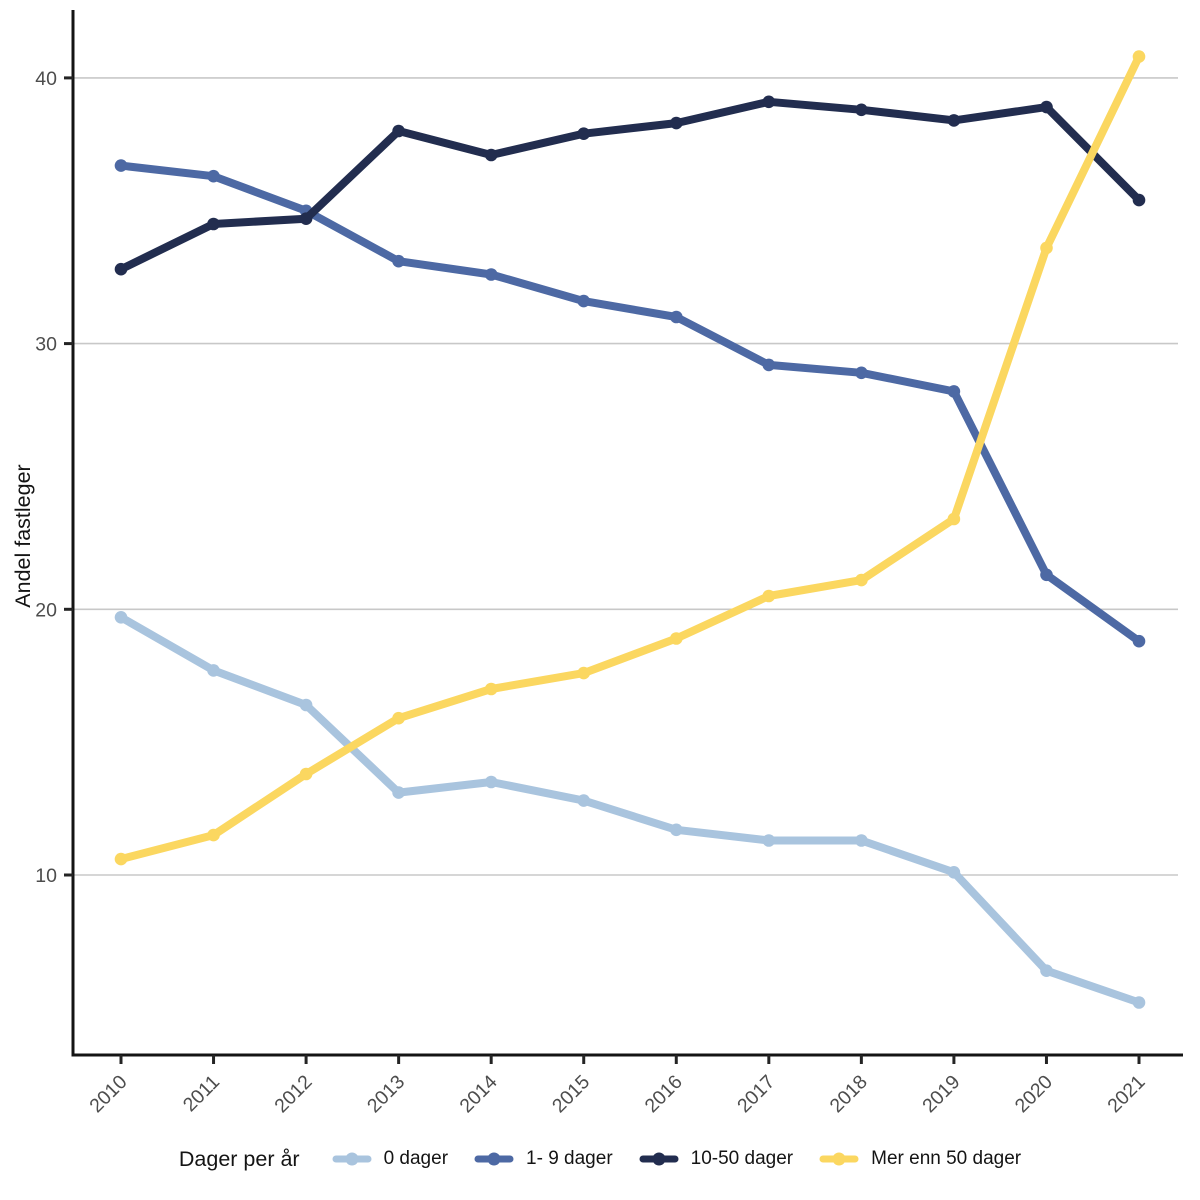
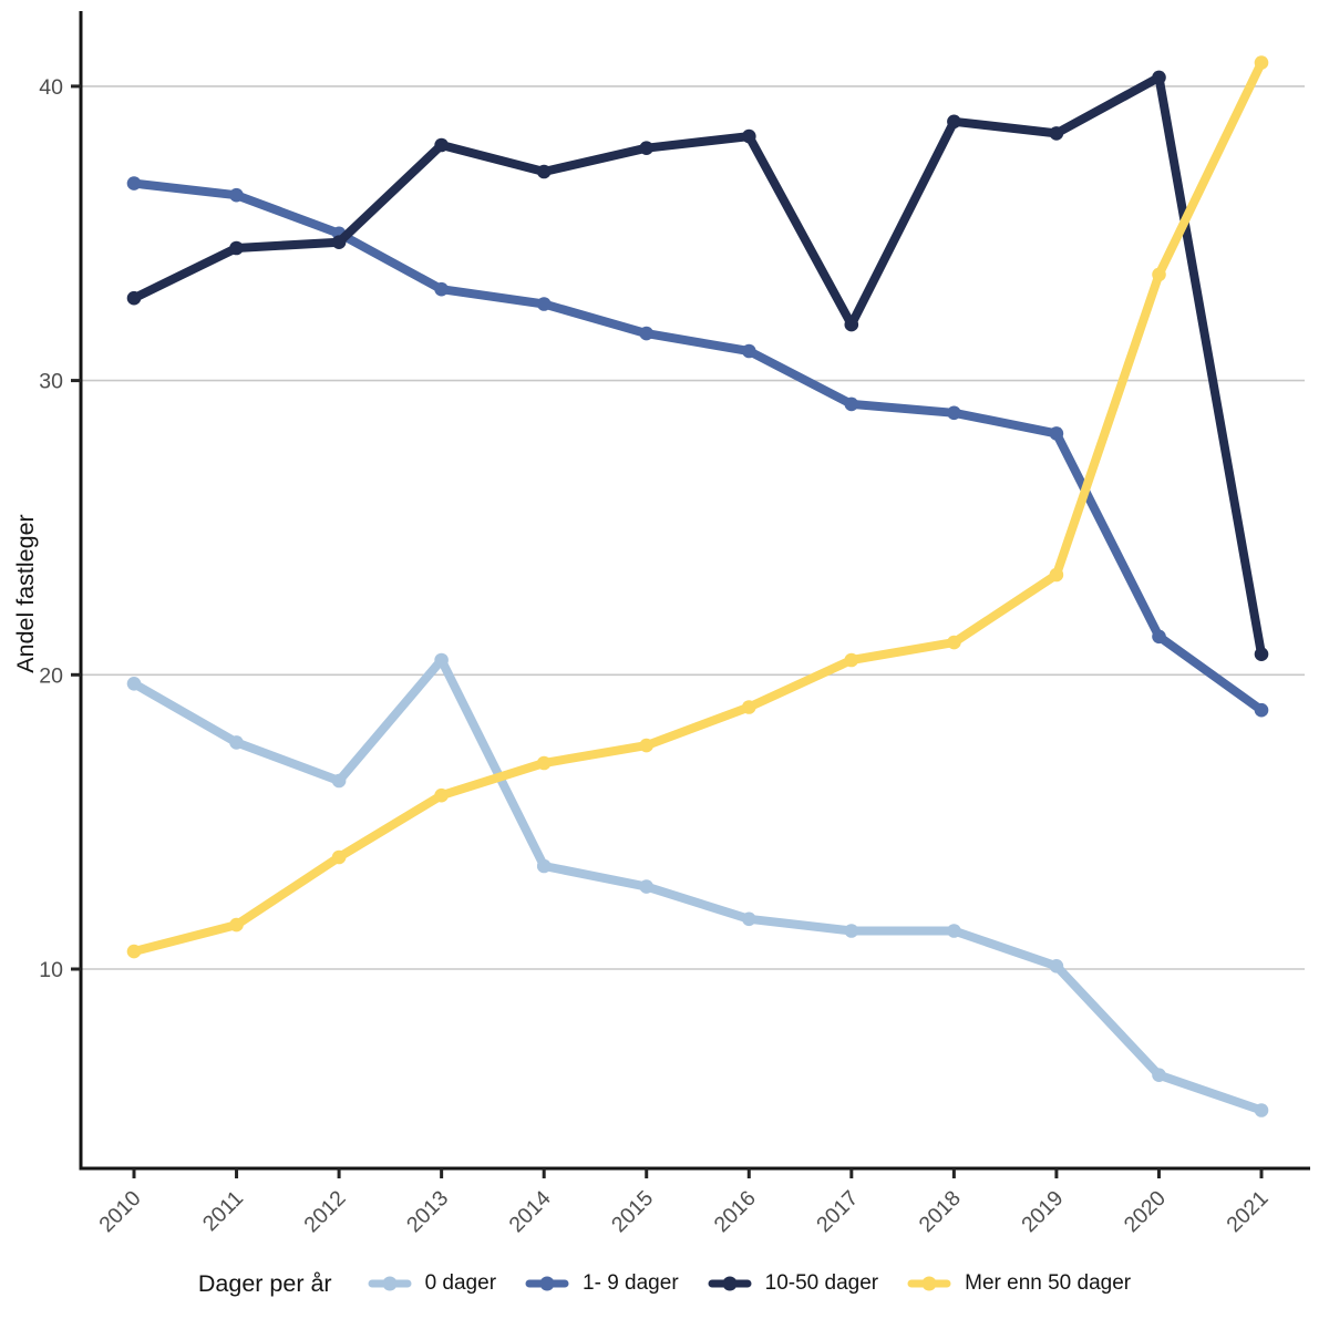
0 dager/2013: 13.1 -> 20.5
10-50 dager/2017: 39.1 -> 31.9
10-50 dager/2020: 38.9 -> 40.3
10-50 dager/2021: 35.4 -> 20.7
